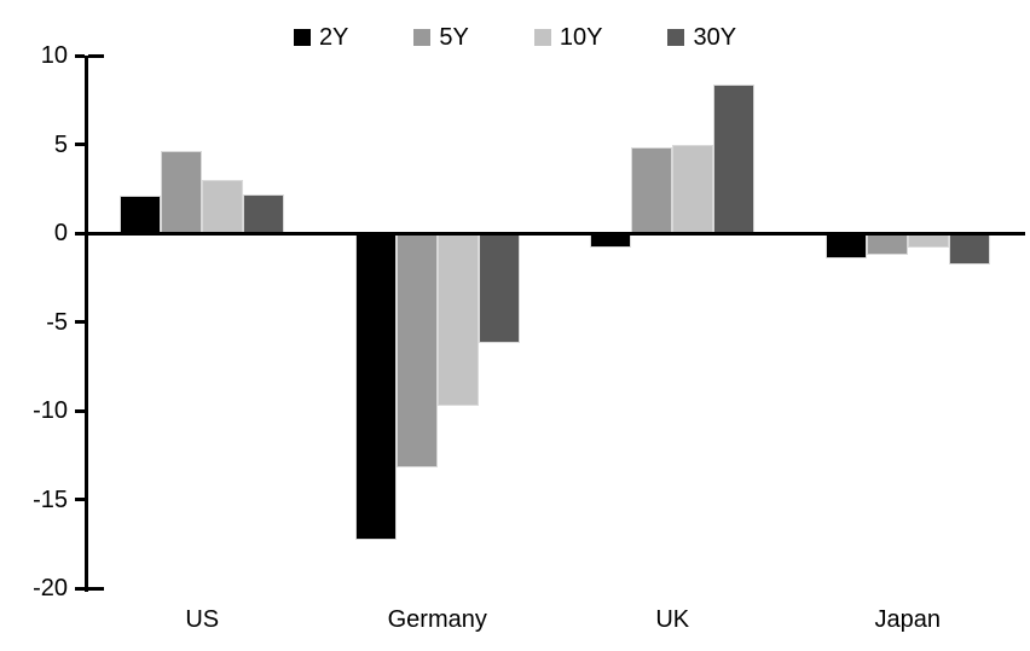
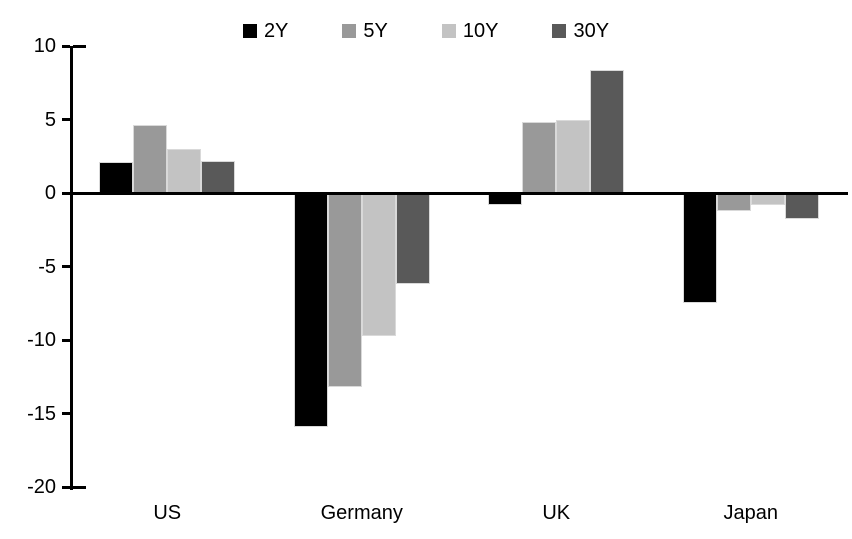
2Y/Germany: -17.3 -> -15.9
2Y/Japan: -1.4 -> -7.5
